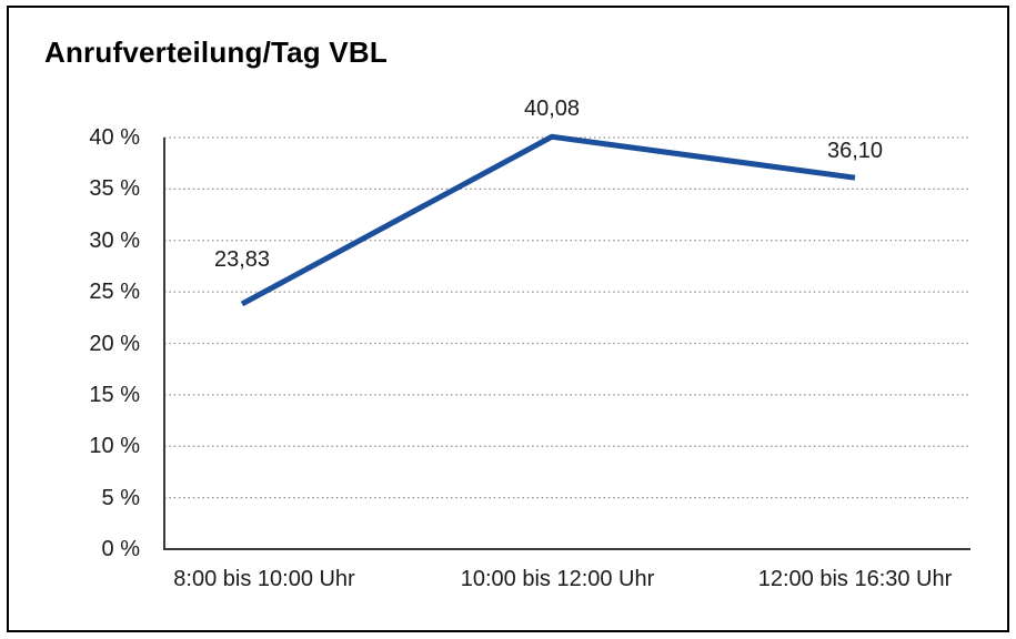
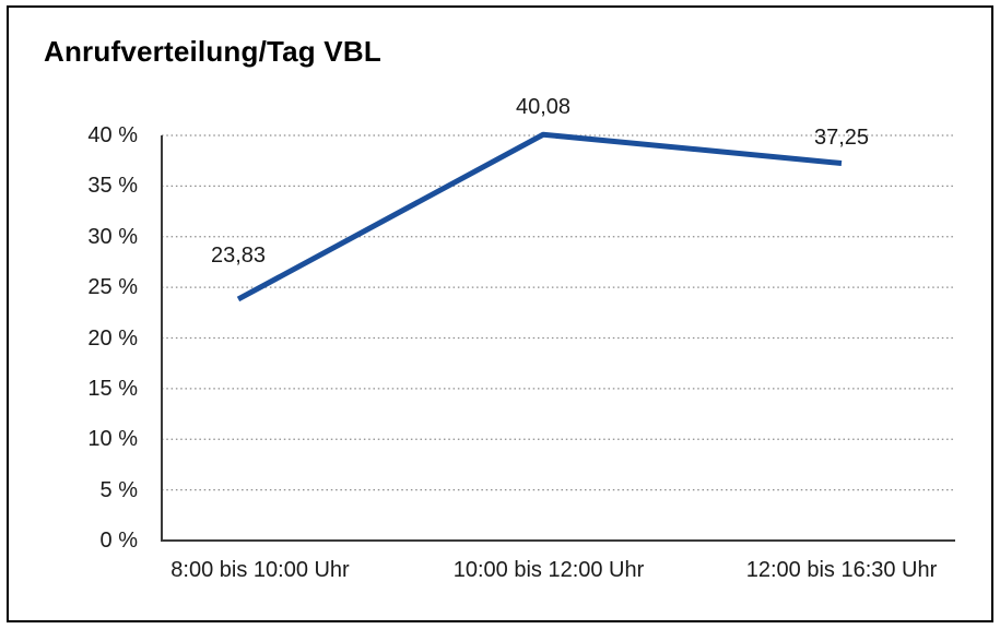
12:00 bis 16:30 Uhr: 36,10 -> 37,25
